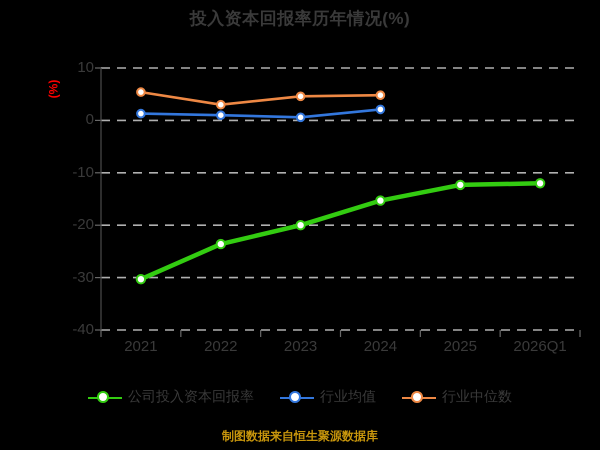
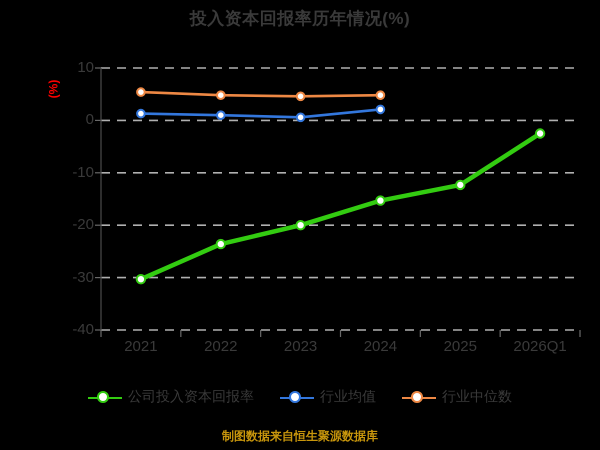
行业中位数/2022: 3 -> 5
公司投入资本回报率/2026Q1: -12 -> -2
